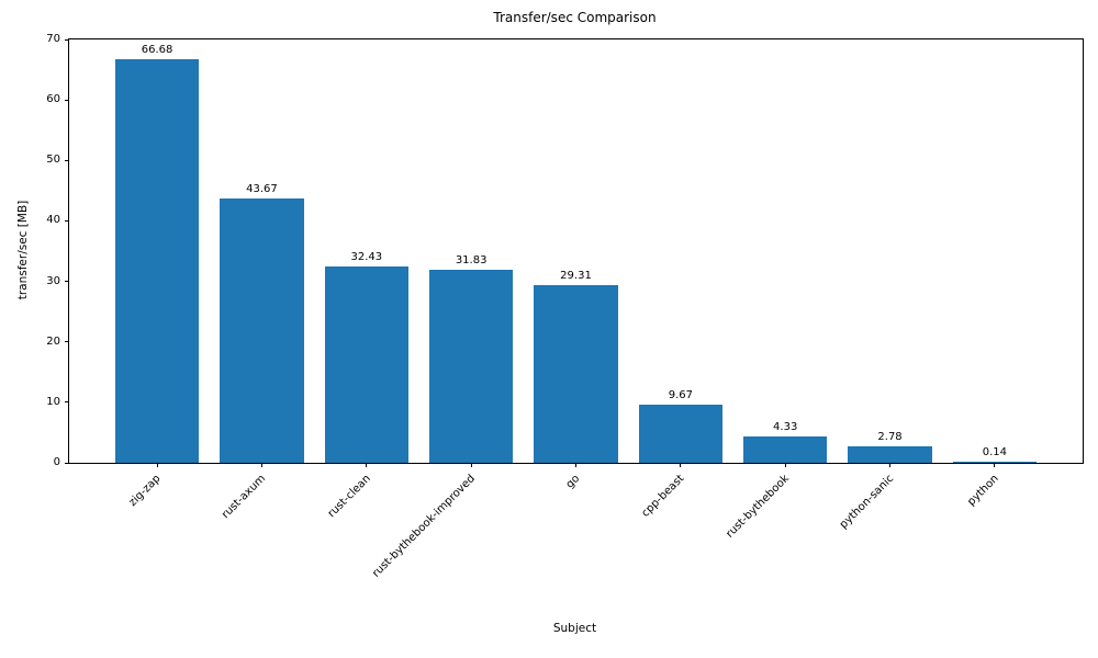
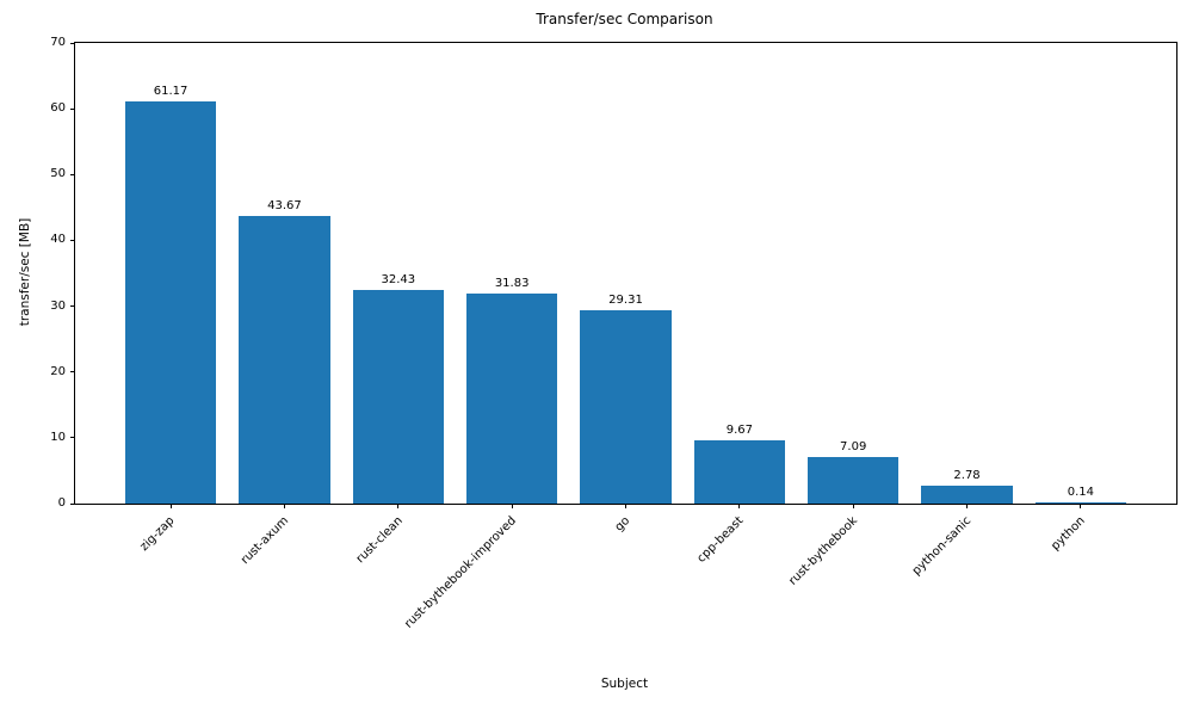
zig-zap: 66.68 -> 61.17
rust-bythebook: 4.33 -> 7.09
